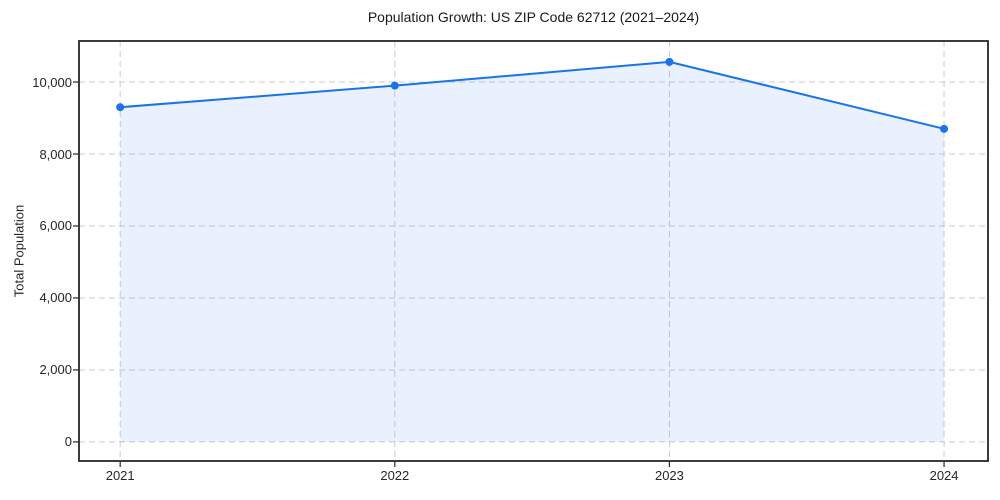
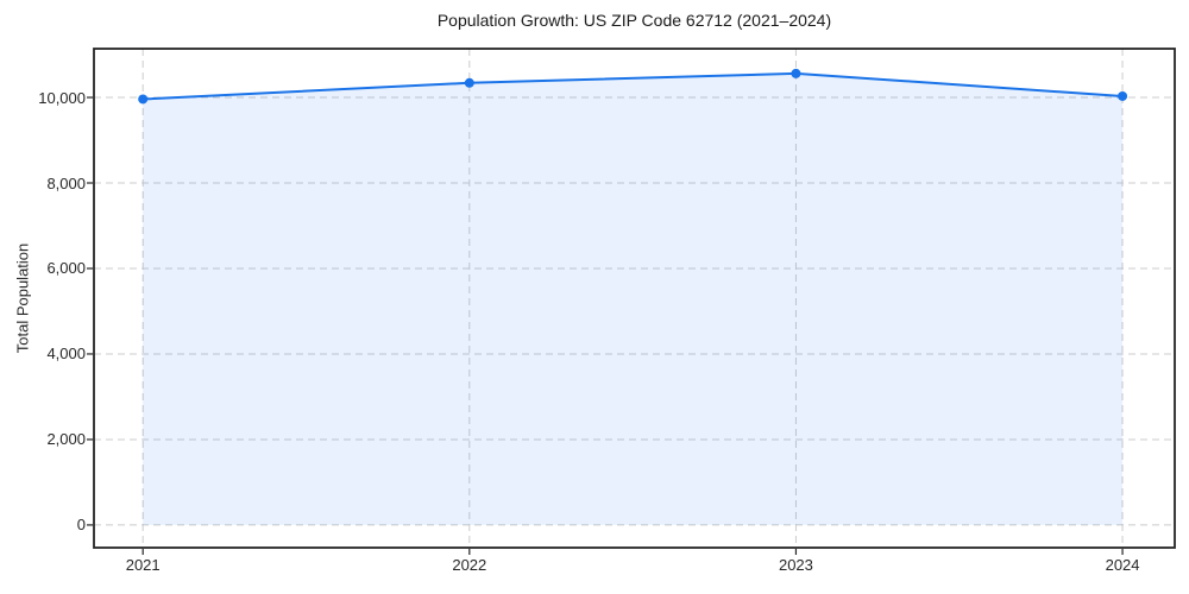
2021: 9300 -> 10000
2022: 9900 -> 10300
2024: 8700 -> 10000
